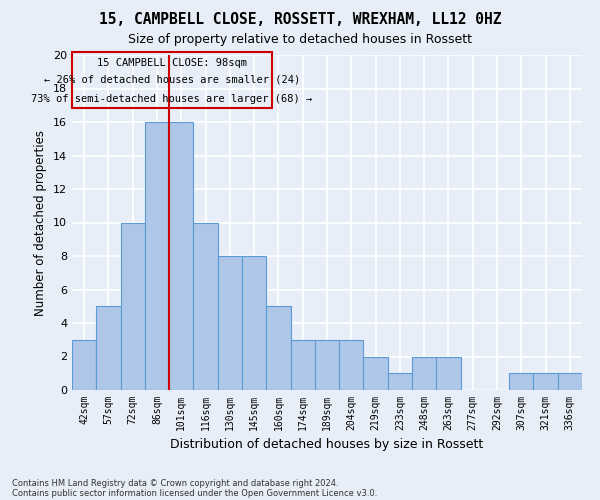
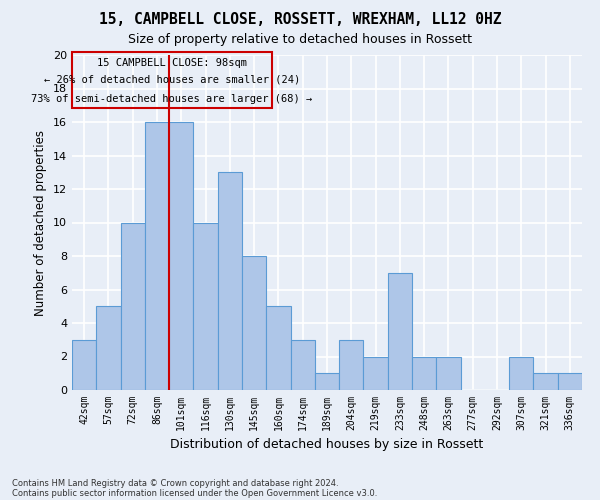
130sqm: 8 -> 13
189sqm: 3 -> 1
233sqm: 1 -> 7
307sqm: 1 -> 2
